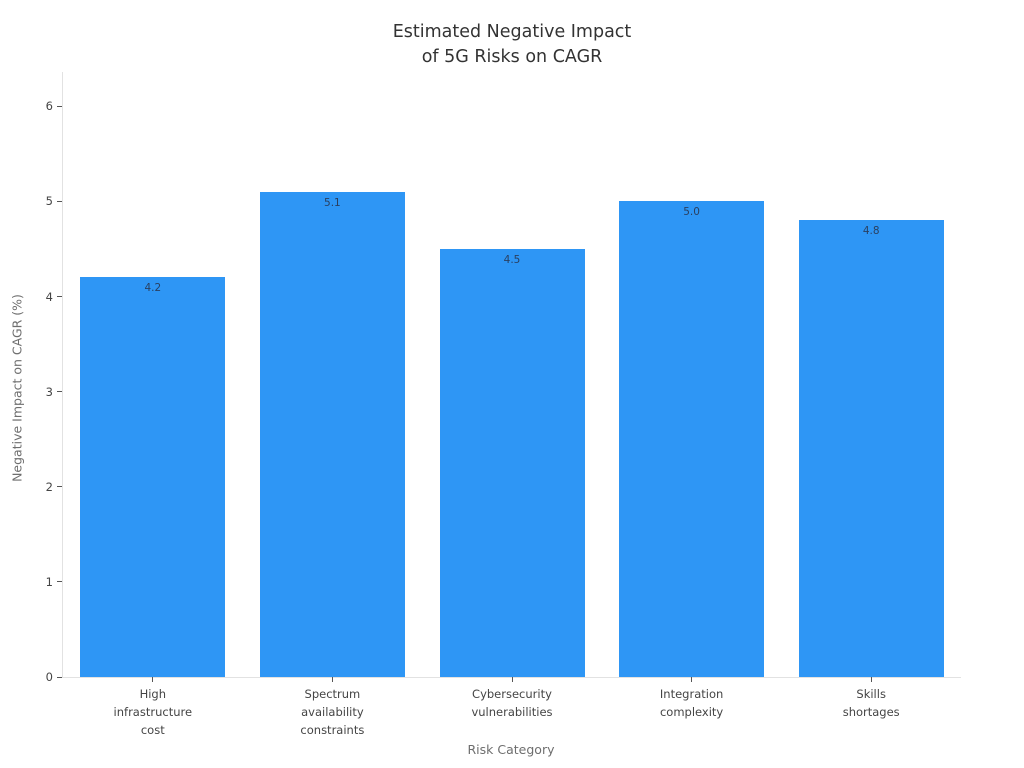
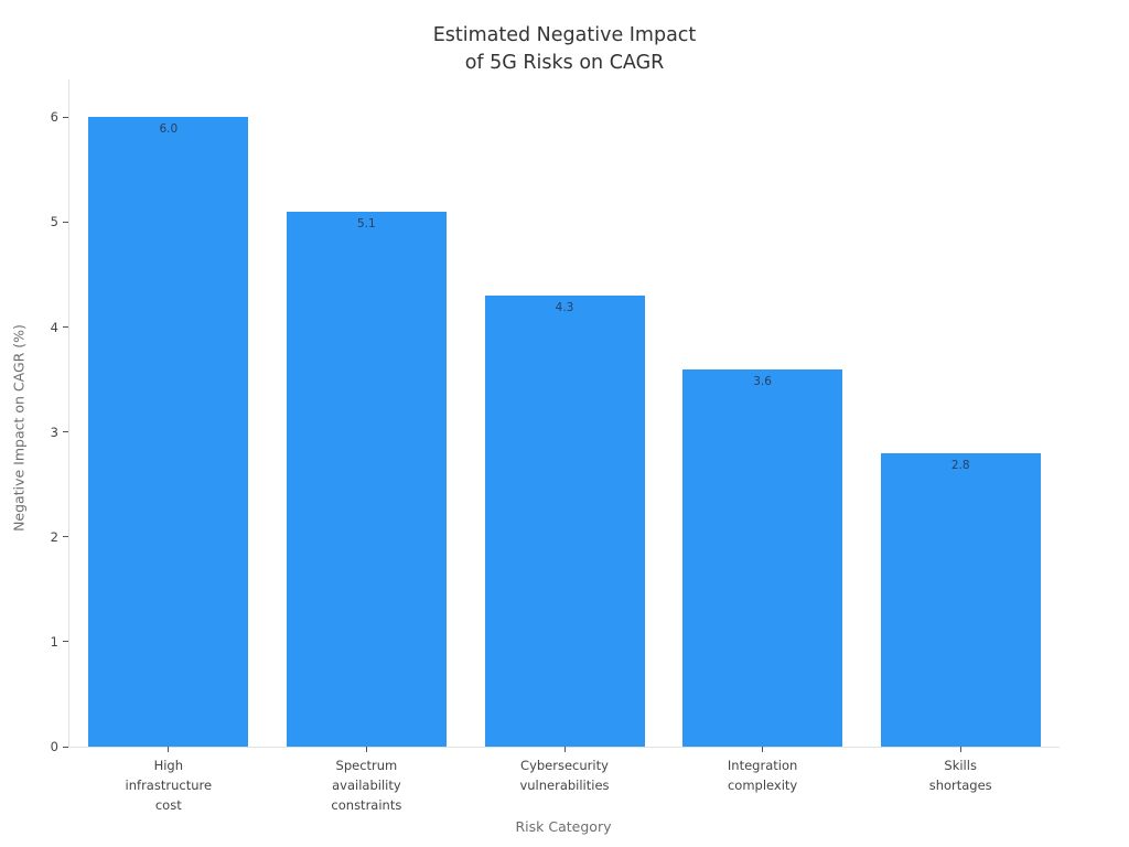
High infrastructure cost: 4.2 -> 6.0
Cybersecurity vulnerabilities: 4.5 -> 4.3
Integration complexity: 5.0 -> 3.6
Skills shortages: 4.8 -> 2.8
